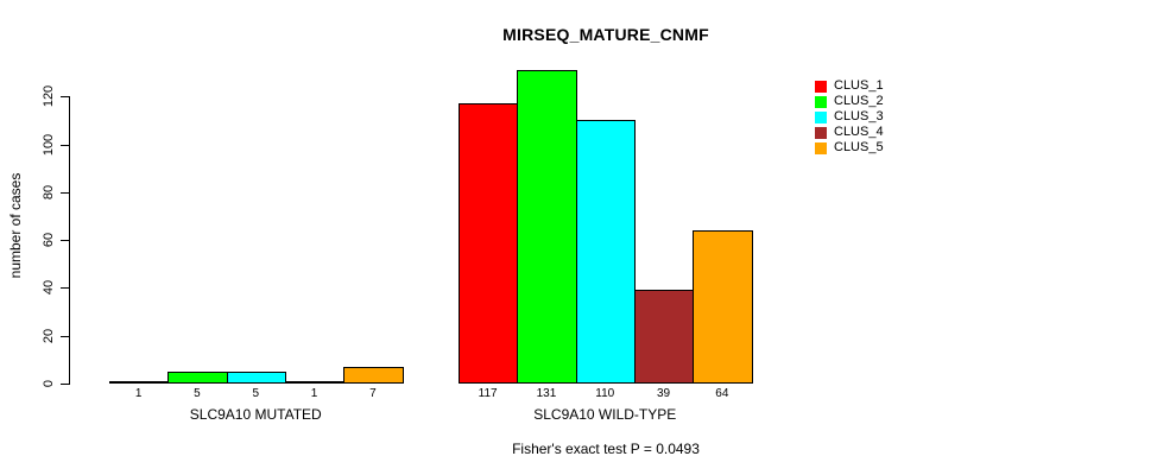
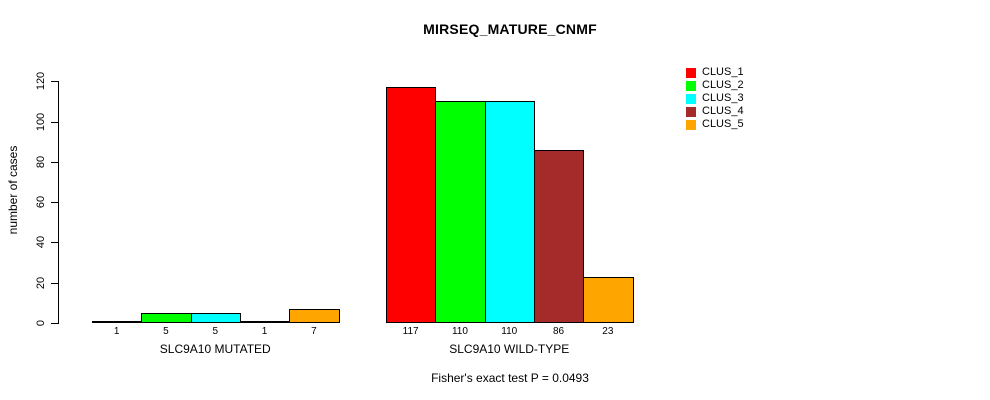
CLUS_2/SLC9A10 WILD-TYPE: 131 -> 110
CLUS_4/SLC9A10 WILD-TYPE: 39 -> 86
CLUS_5/SLC9A10 WILD-TYPE: 64 -> 23
